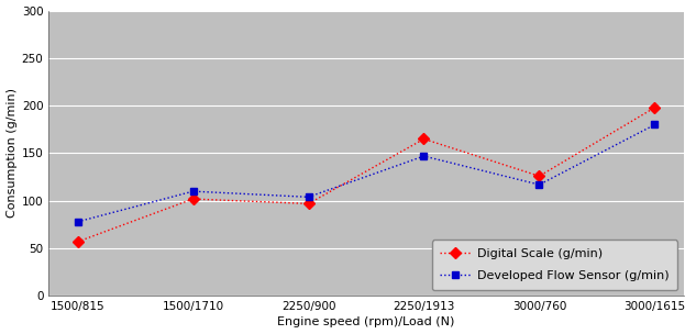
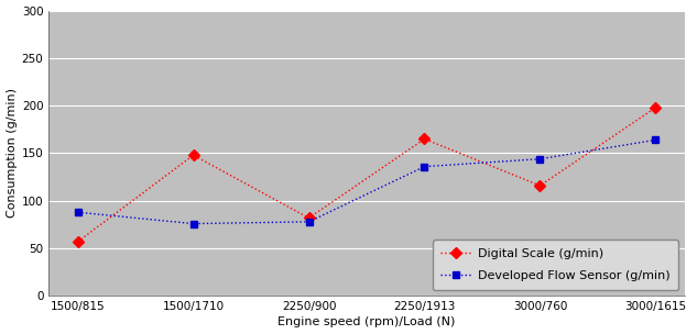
Developed Flow Sensor (g/min)/1500/815: 78 -> 88
Digital Scale (g/min)/1500/1710: 102 -> 148
Developed Flow Sensor (g/min)/1500/1710: 110 -> 76
Digital Scale (g/min)/2250/900: 97 -> 82
Developed Flow Sensor (g/min)/2250/900: 104 -> 78
Developed Flow Sensor (g/min)/2250/1913: 147 -> 136
Digital Scale (g/min)/3000/760: 126 -> 116
Developed Flow Sensor (g/min)/3000/760: 117 -> 144
Developed Flow Sensor (g/min)/3000/1615: 180 -> 164
